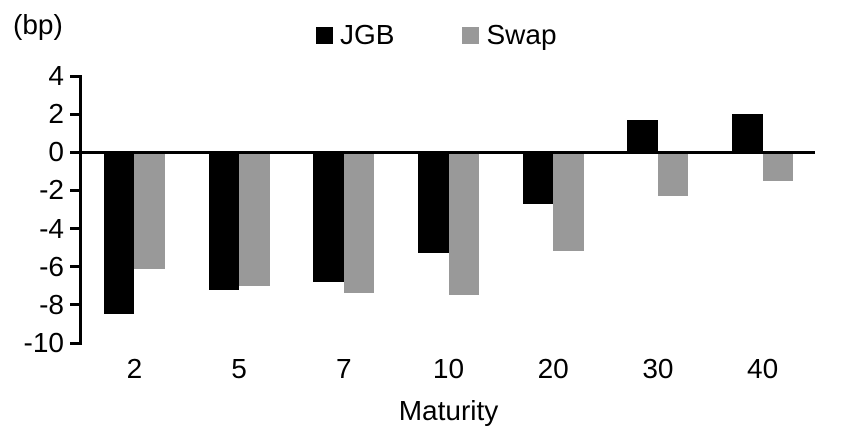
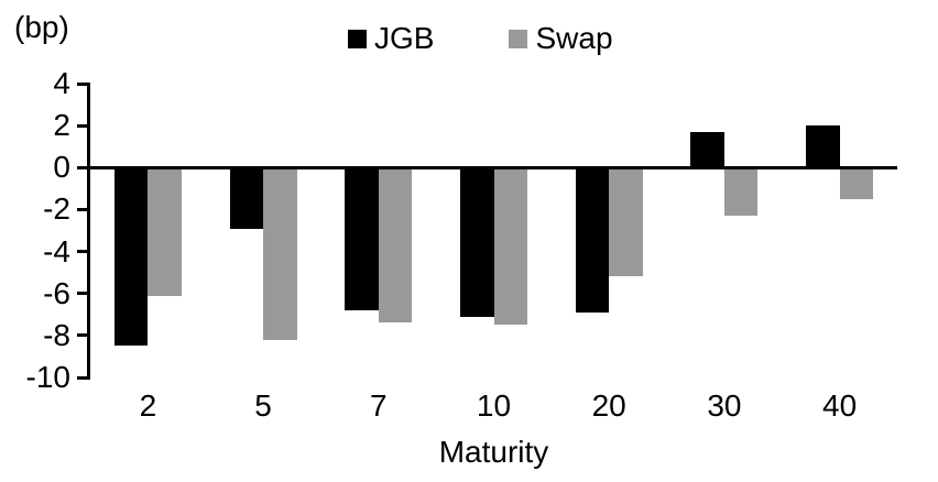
JGB/5: -7.2 -> -2.9
Swap/5: -7.0 -> -8.2
JGB/10: -5.3 -> -7.1
JGB/20: -2.7 -> -6.9
